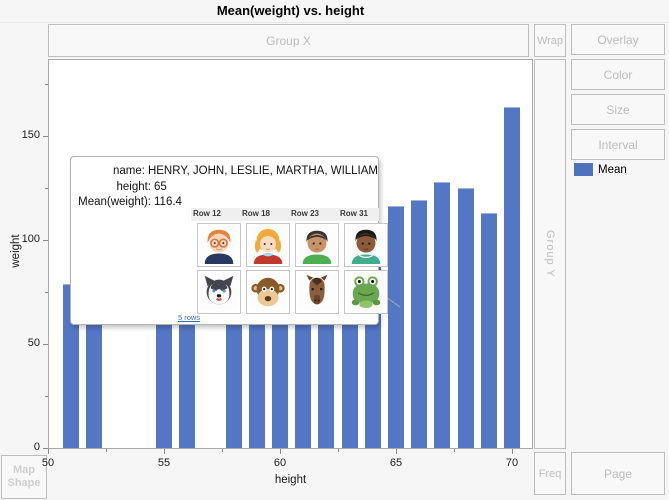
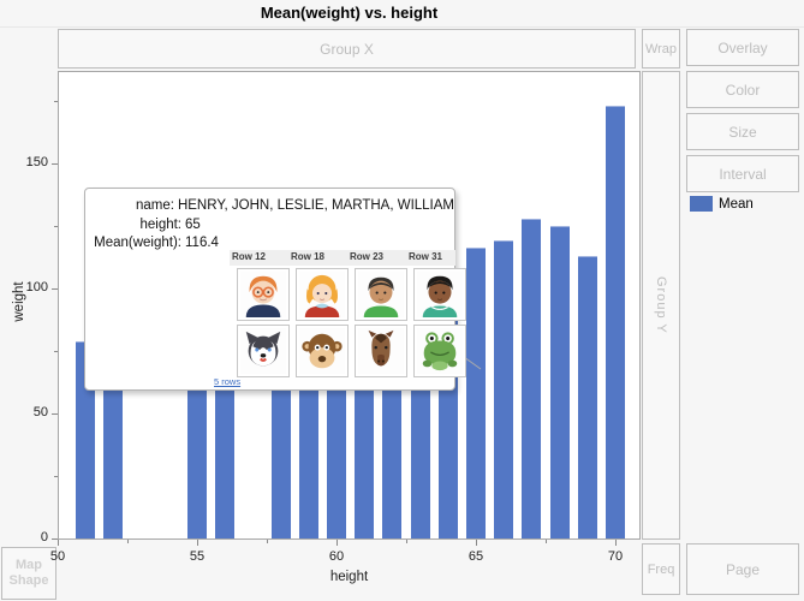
70: 164 -> 173
